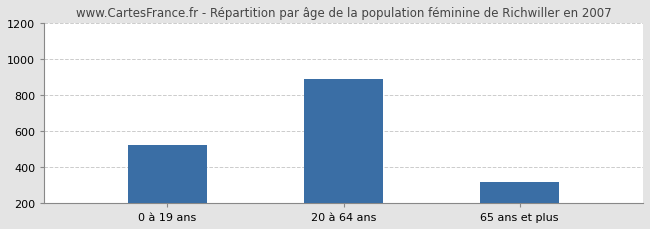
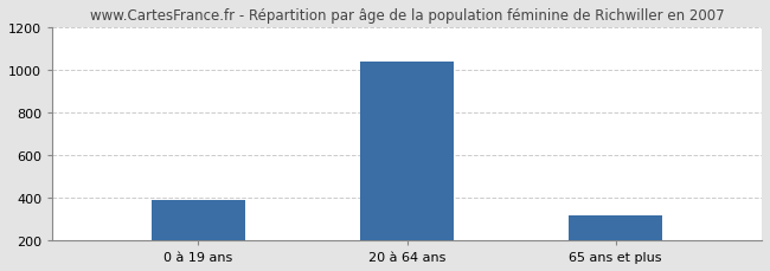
0 à 19 ans: 520 -> 390
20 à 64 ans: 890 -> 1040
